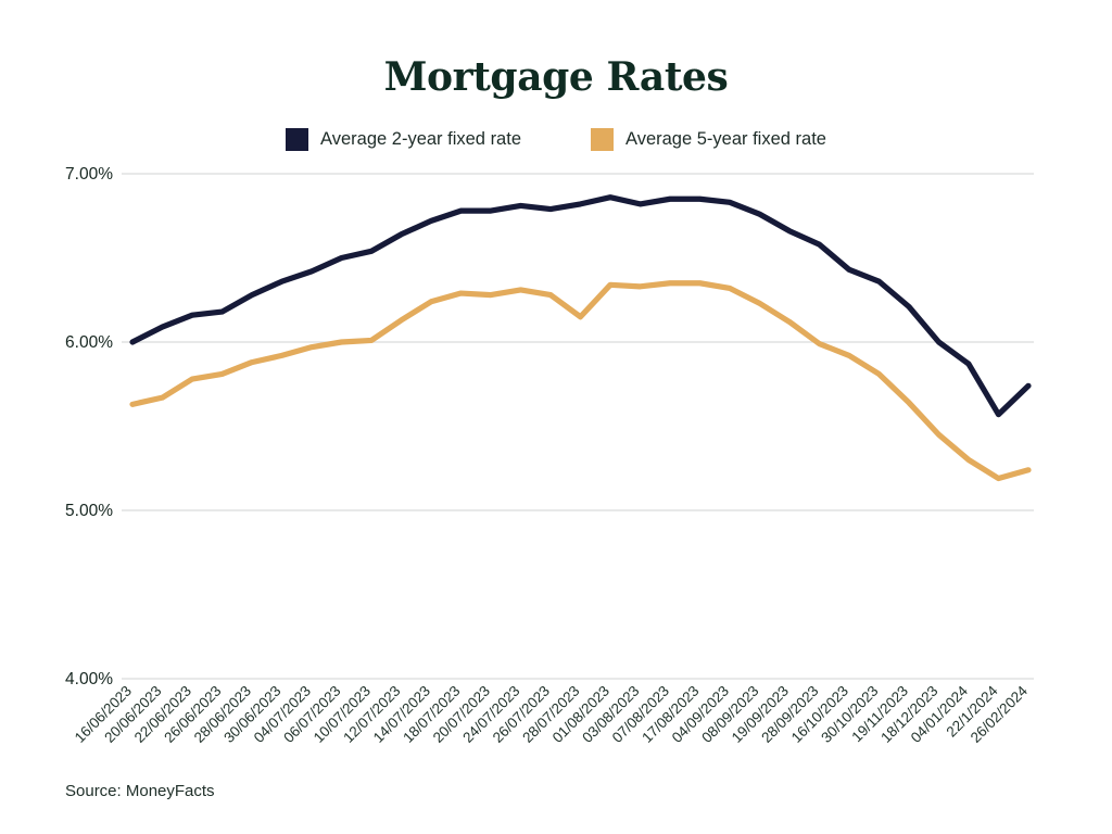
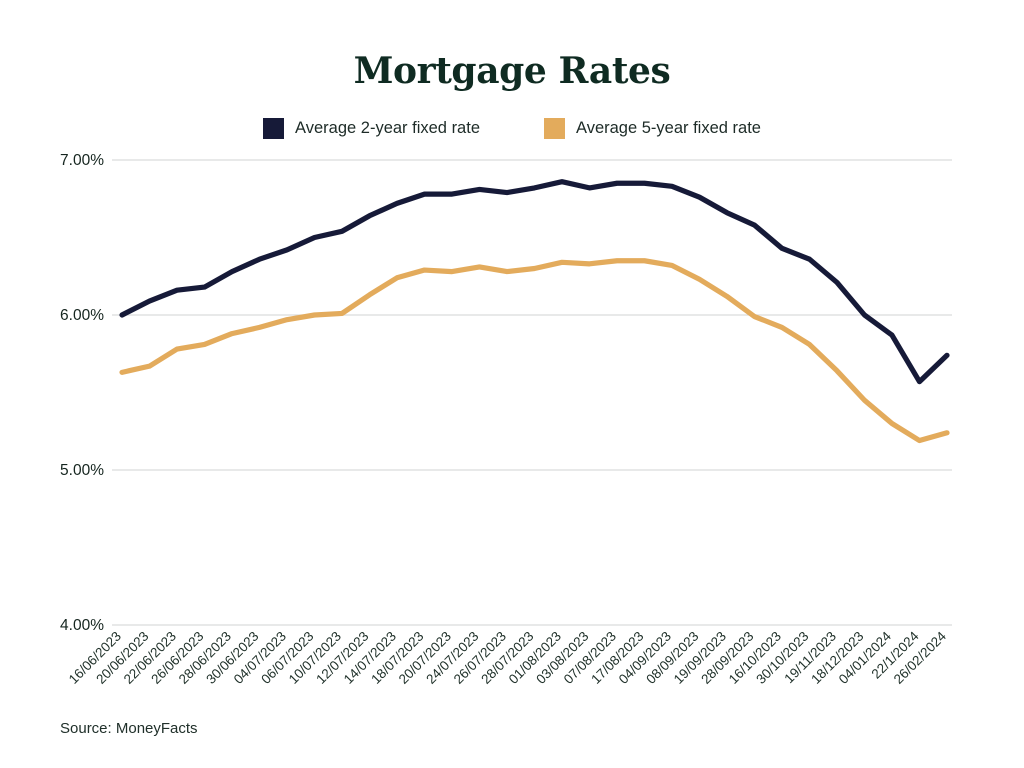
Average 5-year fixed rate/28/07/2023: 6.15% -> 6.30%
